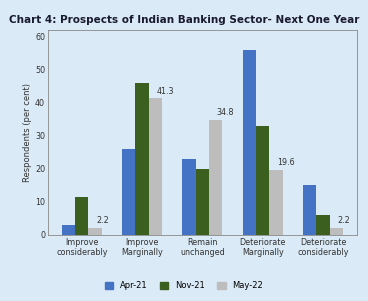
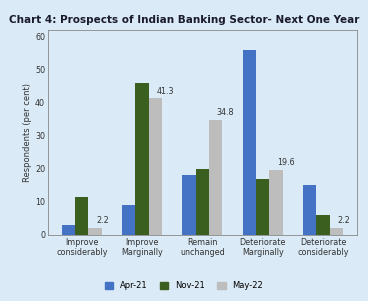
Apr-21/Improve Marginally: 26 -> 9
Apr-21/Remain unchanged: 23 -> 18
Nov-21/Deteriorate Marginally: 33.0 -> 17.0
